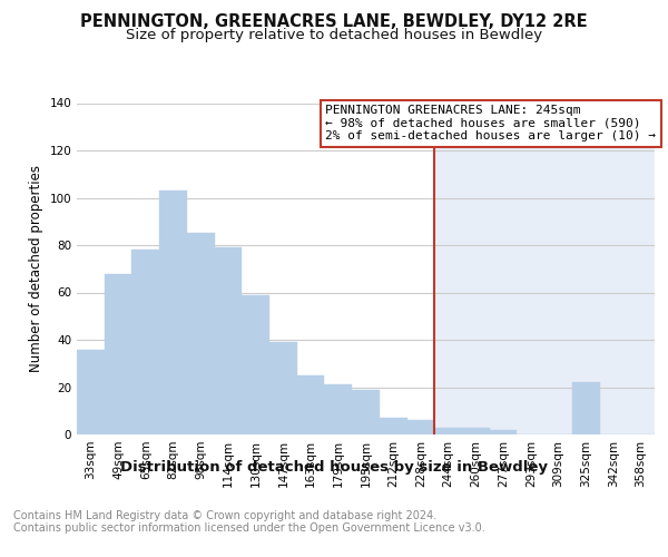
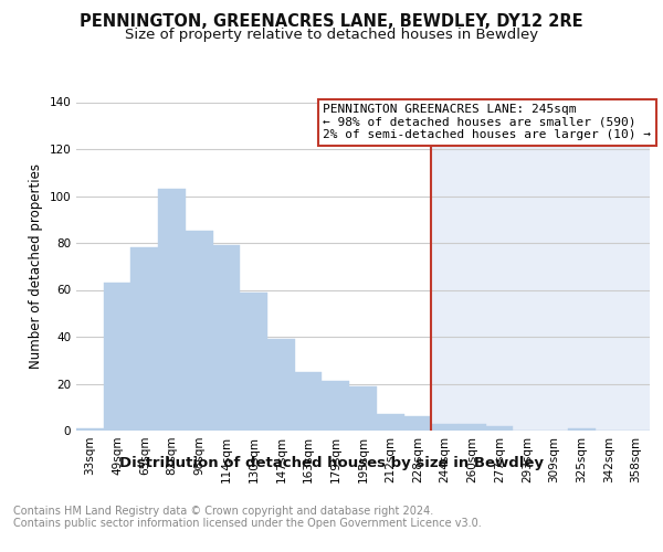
33sqm: 36 -> 1
49sqm: 68 -> 63
325sqm: 22 -> 1
